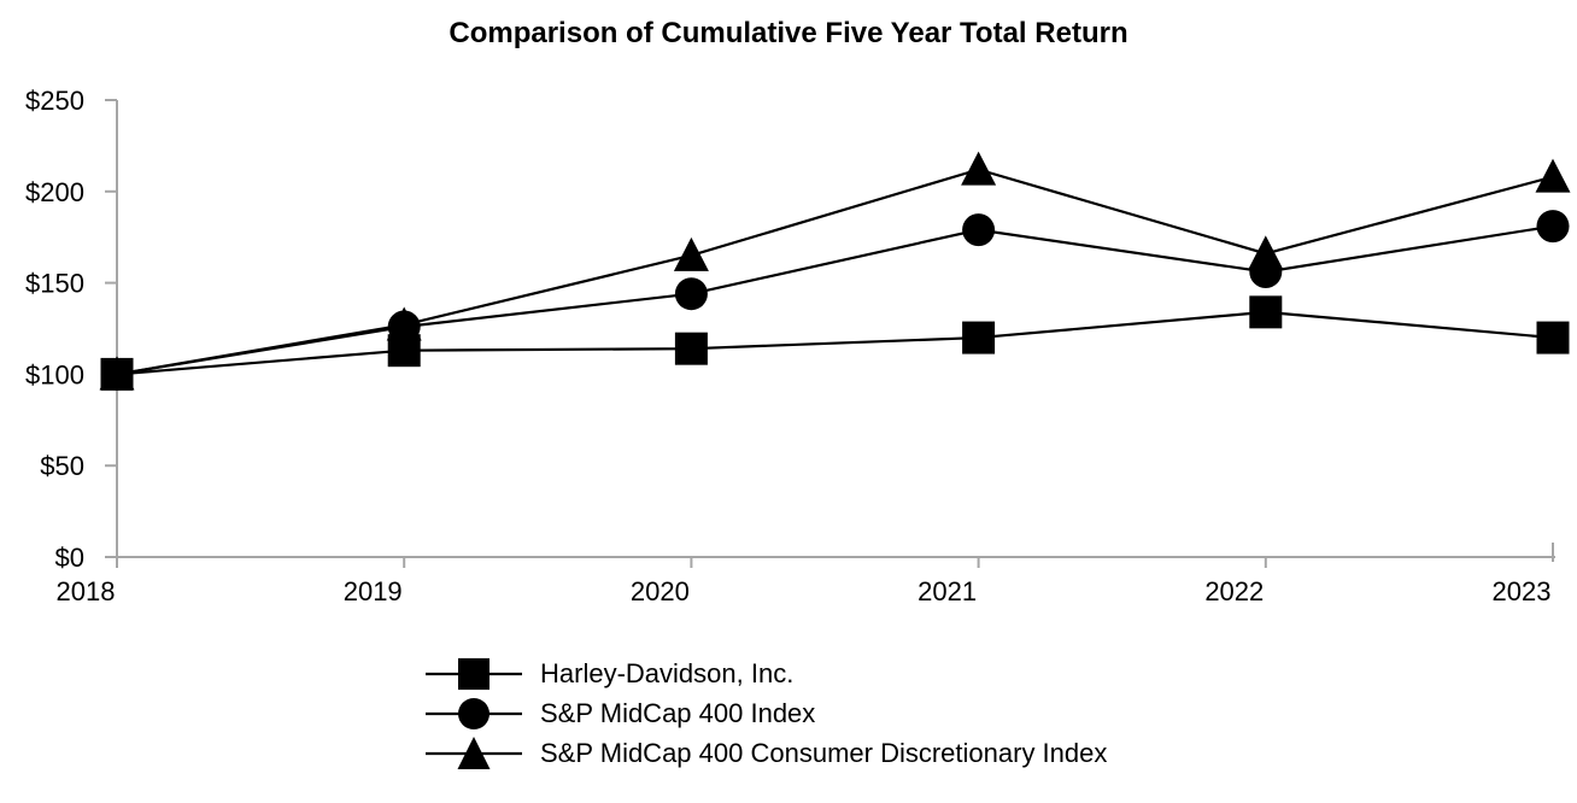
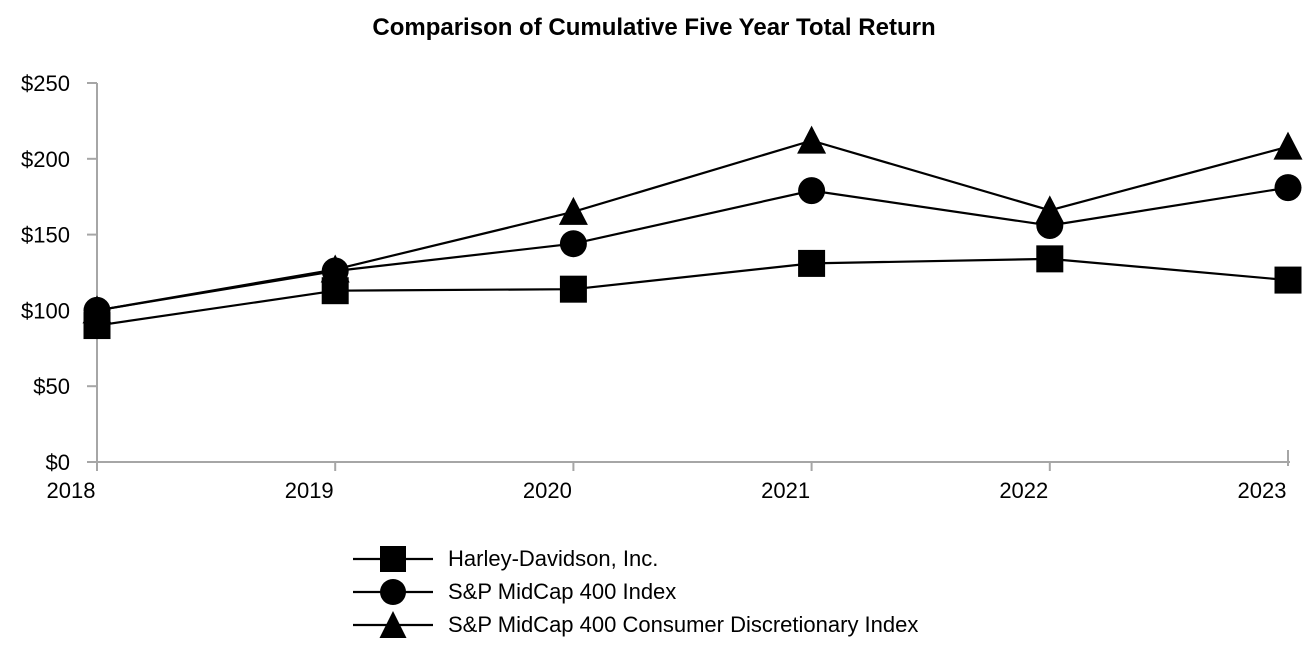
Harley-Davidson, Inc./2018: $100 -> $90
Harley-Davidson, Inc./2021: $120 -> $131
